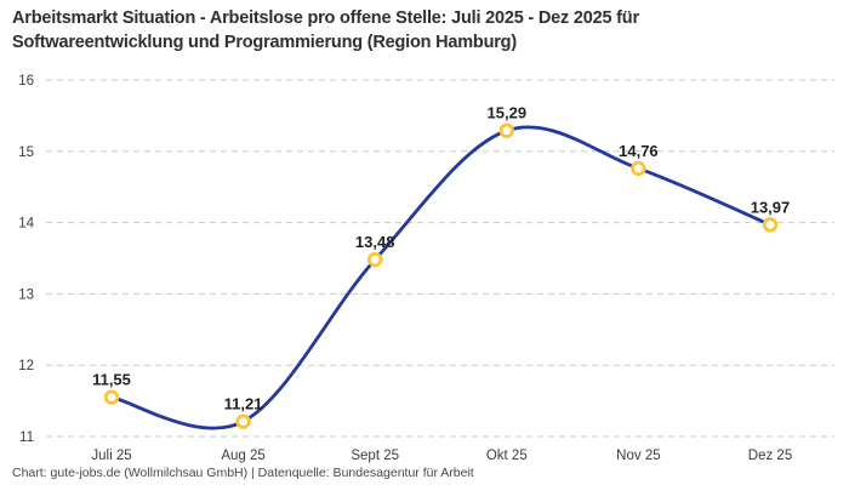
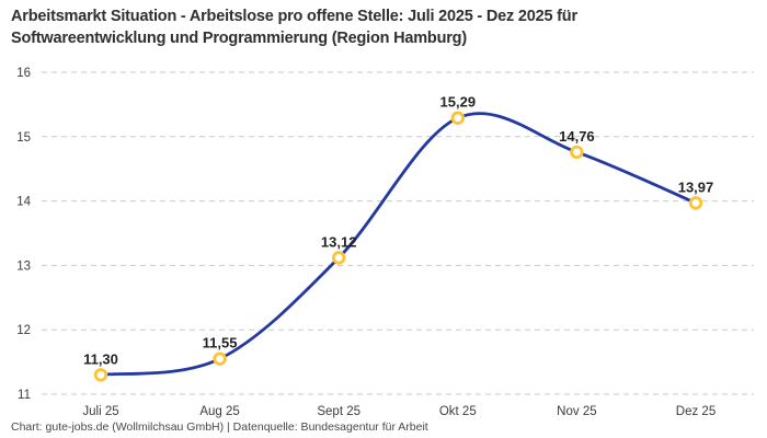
Juli 25: 11,55 -> 11,30
Aug 25: 11,21 -> 11,55
Sept 25: 13,48 -> 13,12
